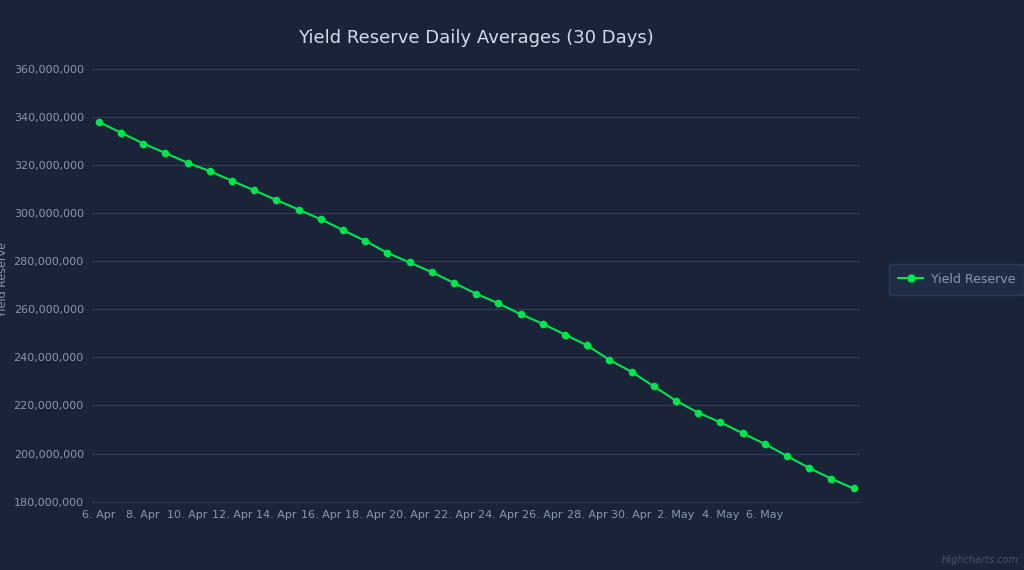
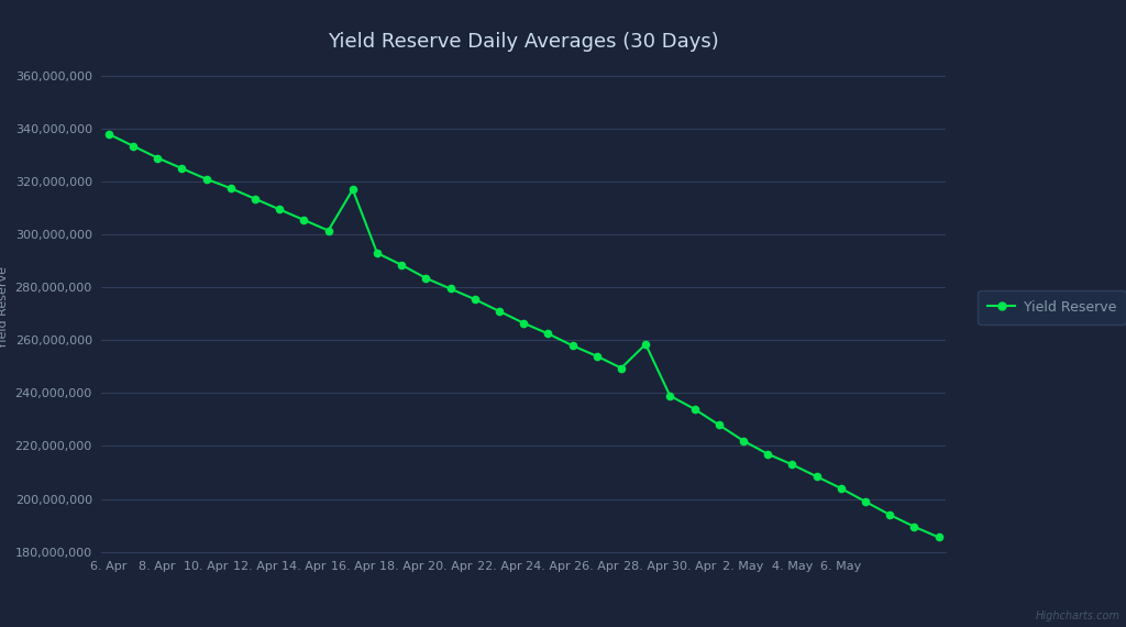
16. Apr: 297,500,000 -> 317,000,000
28. Apr: 245,000,000 -> 258,500,000
